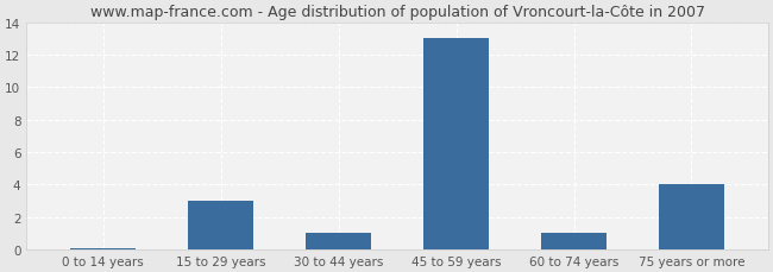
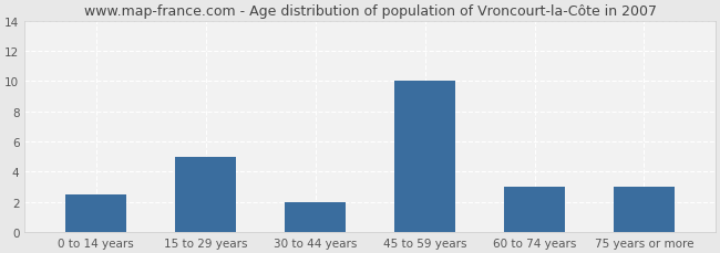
0 to 14 years: 0.1 -> 2.5
15 to 29 years: 3.0 -> 5.0
30 to 44 years: 1.0 -> 2.0
45 to 59 years: 13.0 -> 10.0
60 to 74 years: 1.0 -> 3.0
75 years or more: 4.0 -> 3.0
